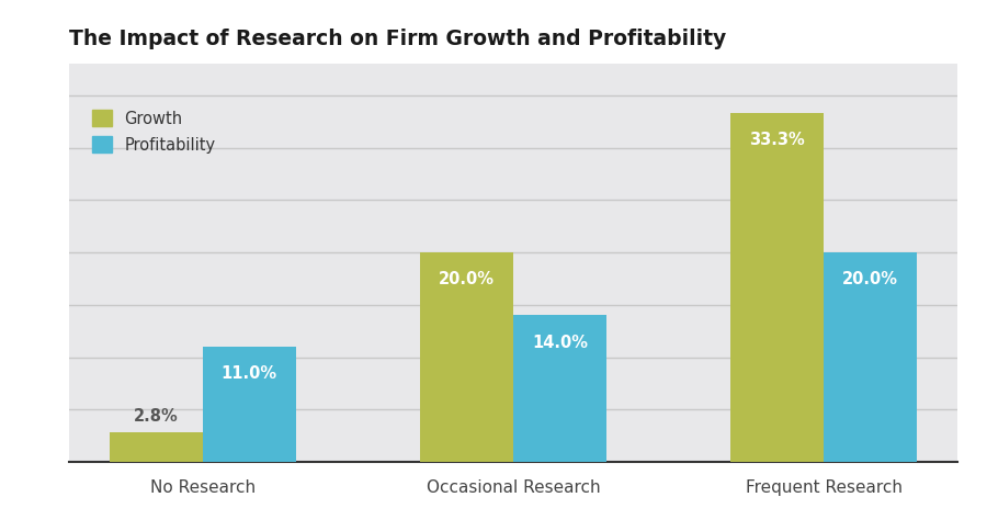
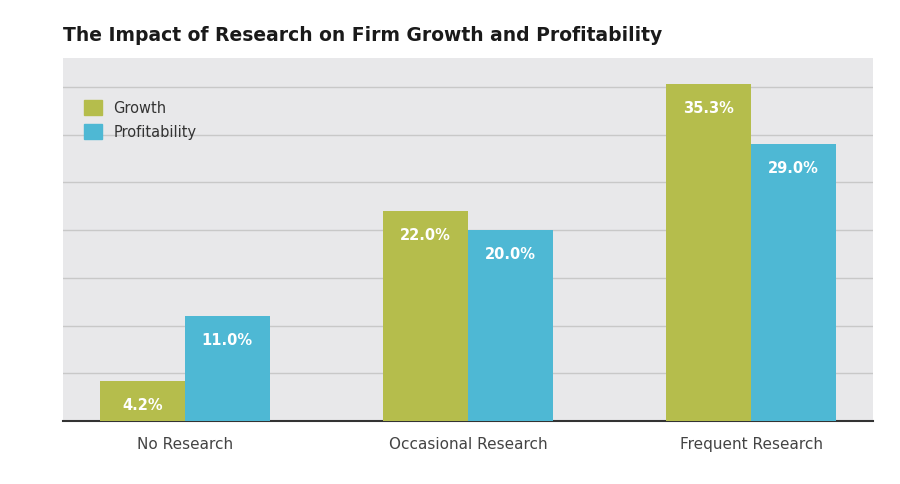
Growth/No Research: 2.8% -> 4.2%
Growth/Occasional Research: 20.0% -> 22.0%
Profitability/Occasional Research: 14.0% -> 20.0%
Growth/Frequent Research: 33.3% -> 35.3%
Profitability/Frequent Research: 20.0% -> 29.0%
